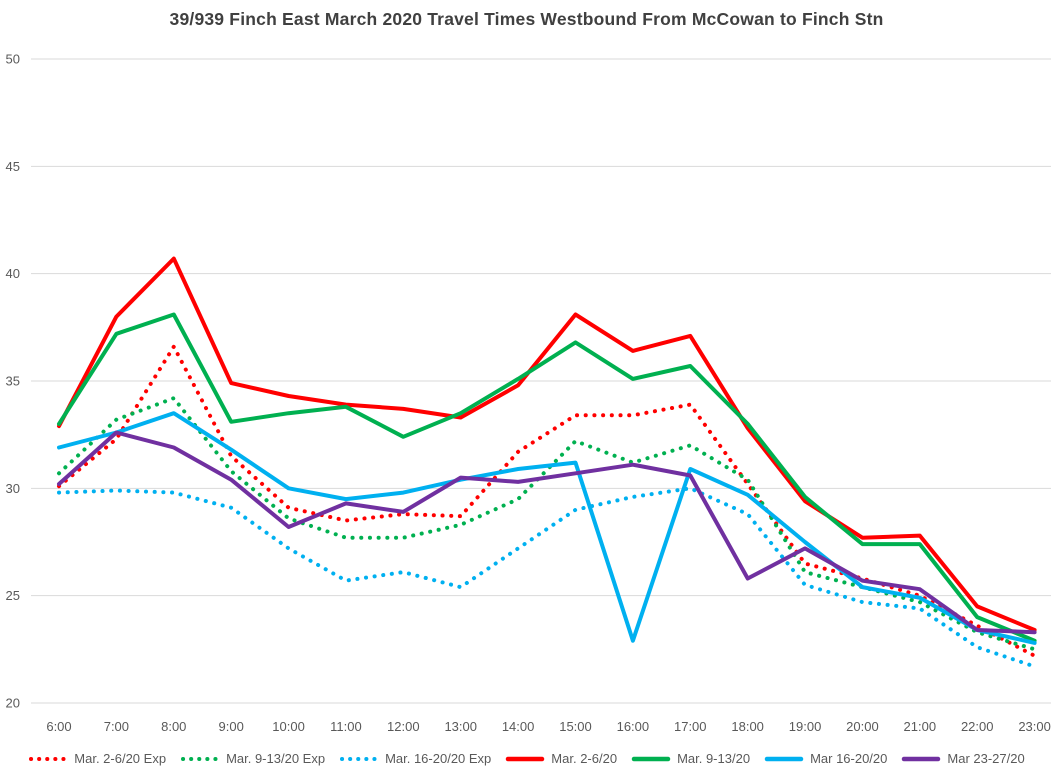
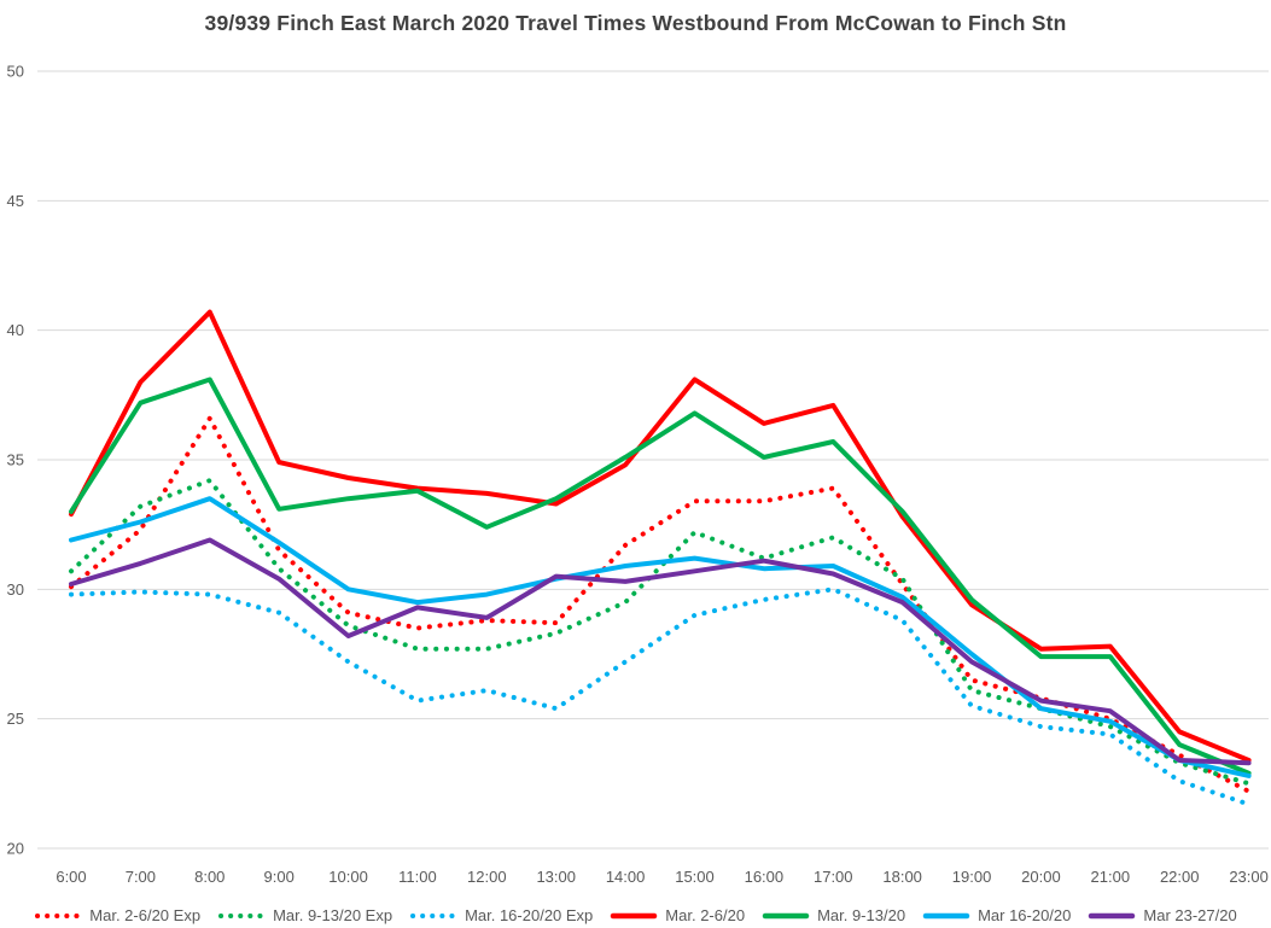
Mar 23-27/20/7:00: 32.6 -> 31.0
Mar 16-20/20/16:00: 22.9 -> 30.8
Mar 23-27/20/18:00: 25.8 -> 29.5
